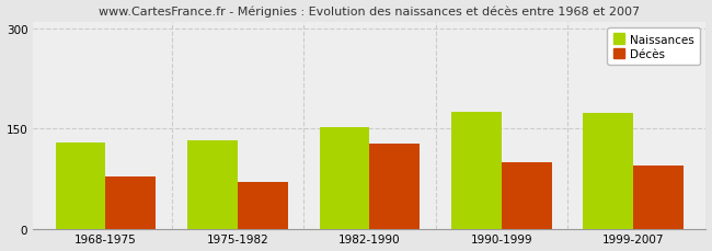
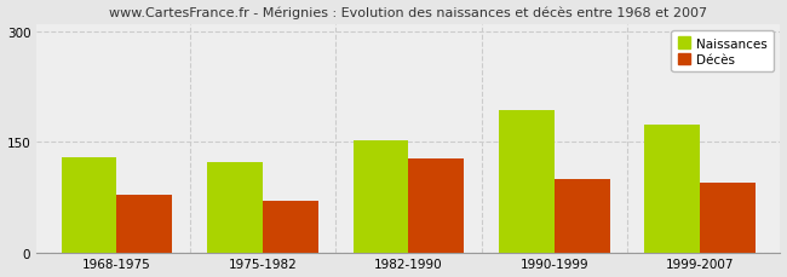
Naissances/1975-1982: 133 -> 122
Naissances/1990-1999: 175 -> 194
